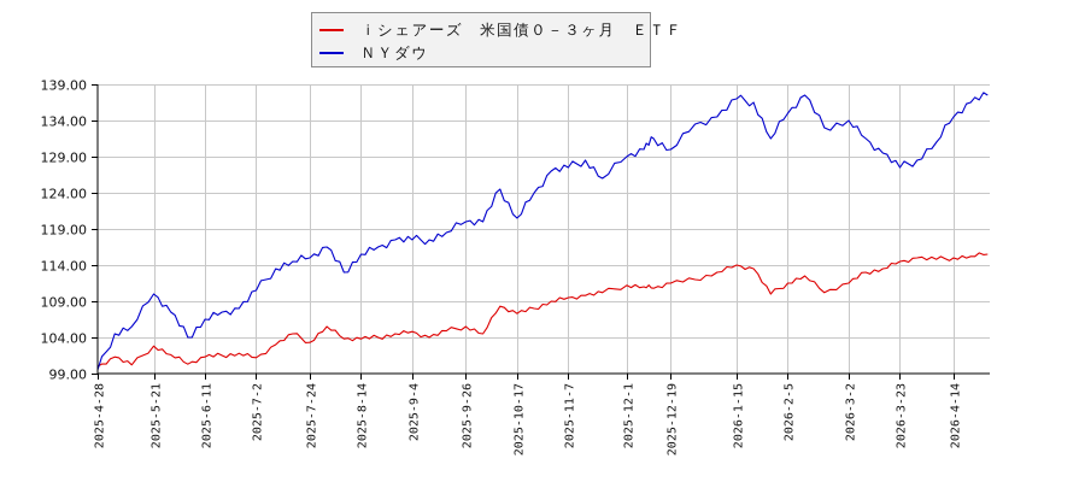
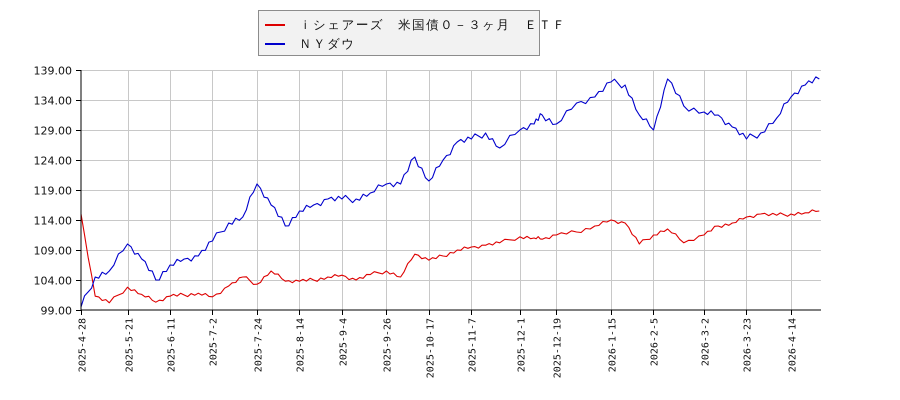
ｉシェアーズ 米国債０－３ヶ月 ＥＴＦ/2025-4-28: 100 -> 115
ＮＹダウ/2025-7-24: 115 -> 120
ＮＹダウ/2026-2-5: 135 -> 129
ＮＹダウ/2026-3-2: 134 -> 132
